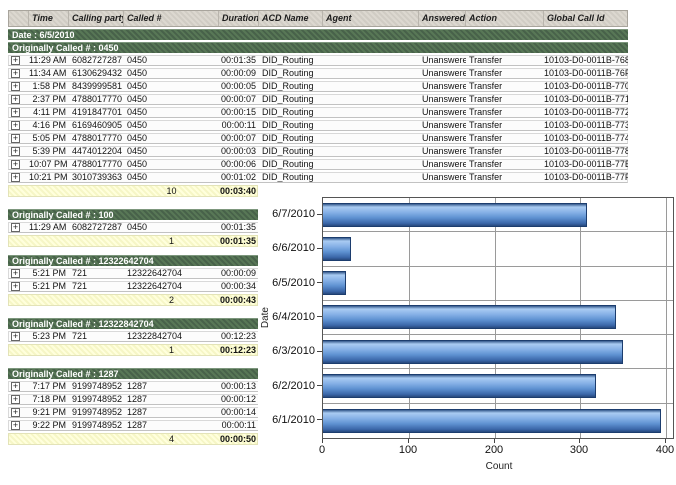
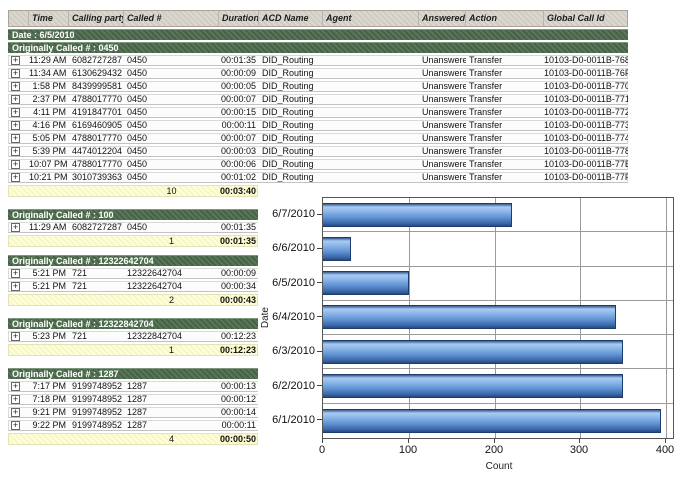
6/7/2010: 310 -> 220
6/5/2010: 30 -> 100
6/2/2010: 320 -> 350
